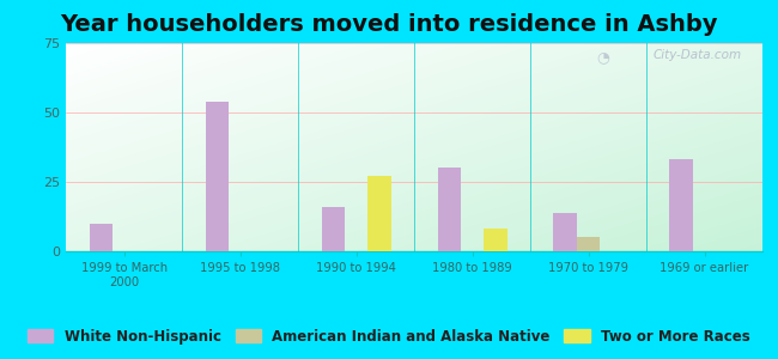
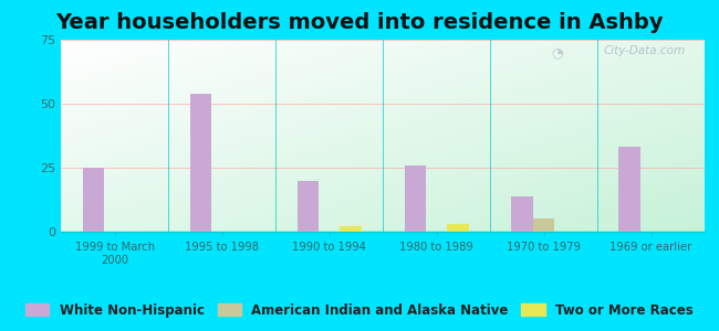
White Non-Hispanic/1999 to March 2000: 10 -> 25
White Non-Hispanic/1990 to 1994: 16 -> 20
Two or More Races/1990 to 1994: 27 -> 2
White Non-Hispanic/1980 to 1989: 30 -> 26
Two or More Races/1980 to 1989: 8 -> 3
